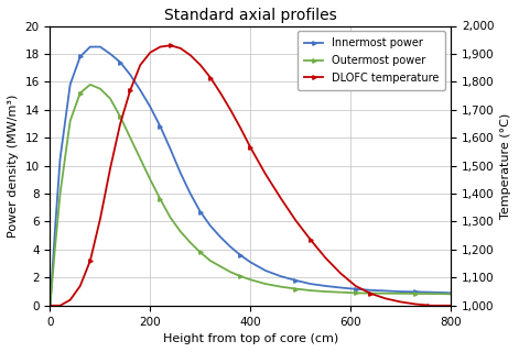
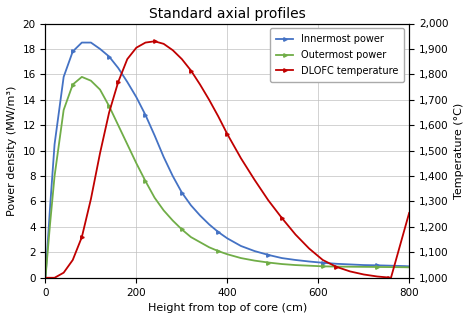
DLOFC temperature/800: 1,000 -> 1,255
